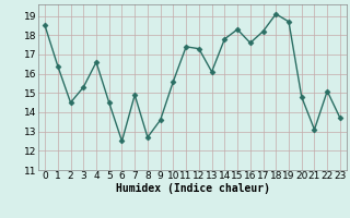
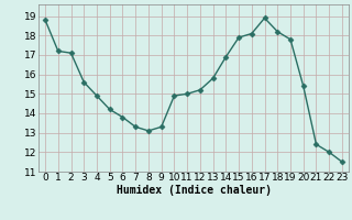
0: 18.5 -> 18.8
1: 16.4 -> 17.2
2: 14.5 -> 17.1
3: 15.3 -> 15.6
4: 16.6 -> 14.9
5: 14.5 -> 14.2
6: 12.5 -> 13.8
7: 14.9 -> 13.3
8: 12.7 -> 13.1
9: 13.6 -> 13.3
10: 15.6 -> 14.9
11: 17.4 -> 15.0
12: 17.3 -> 15.2
13: 16.1 -> 15.8
14: 17.8 -> 16.9
15: 18.3 -> 17.9
16: 17.6 -> 18.1
17: 18.2 -> 18.9
18: 19.1 -> 18.2
19: 18.7 -> 17.8
20: 14.8 -> 15.4
21: 13.1 -> 12.4
22: 15.1 -> 12.0
23: 13.7 -> 11.5
